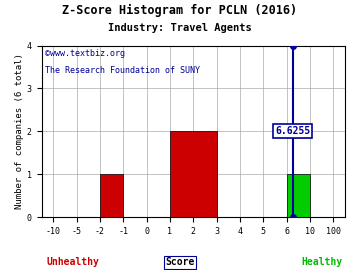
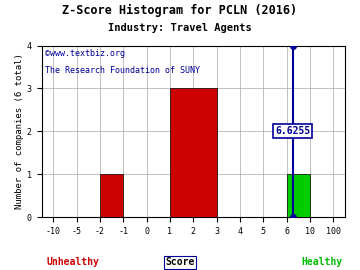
2: 2 -> 3
